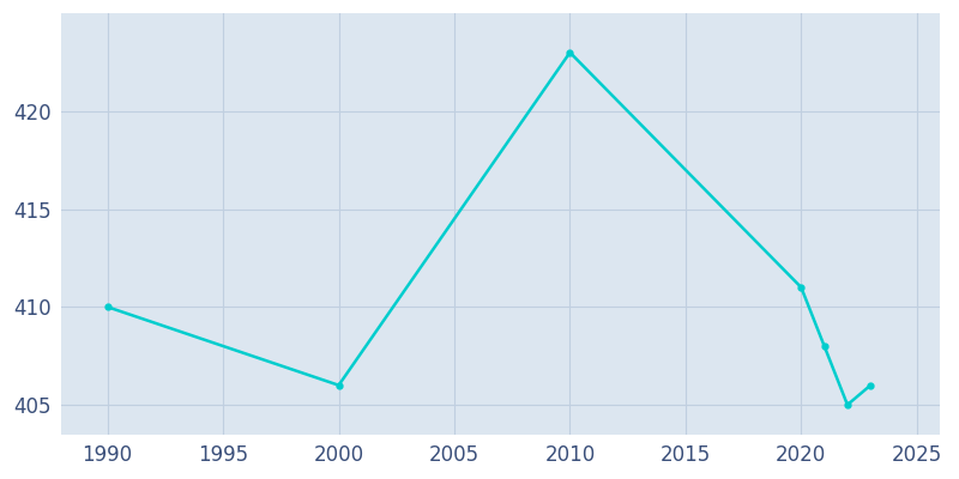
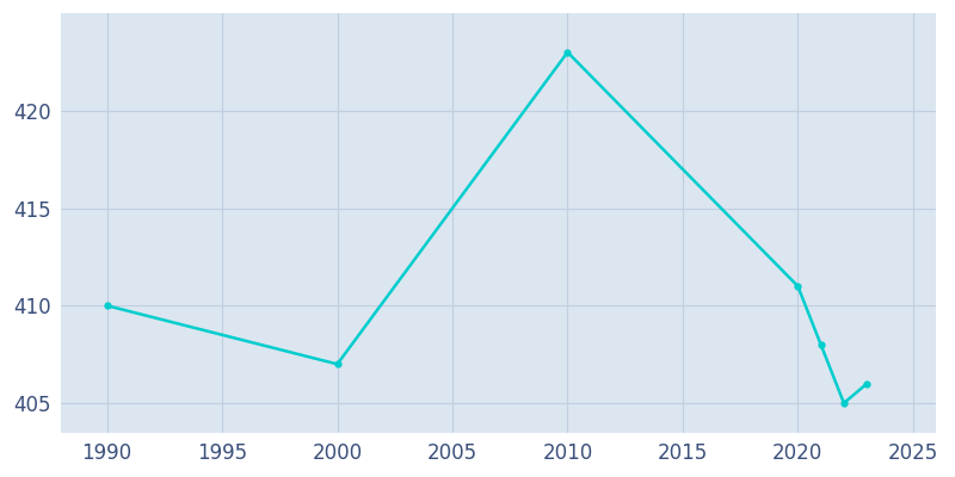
2000: 406 -> 407
